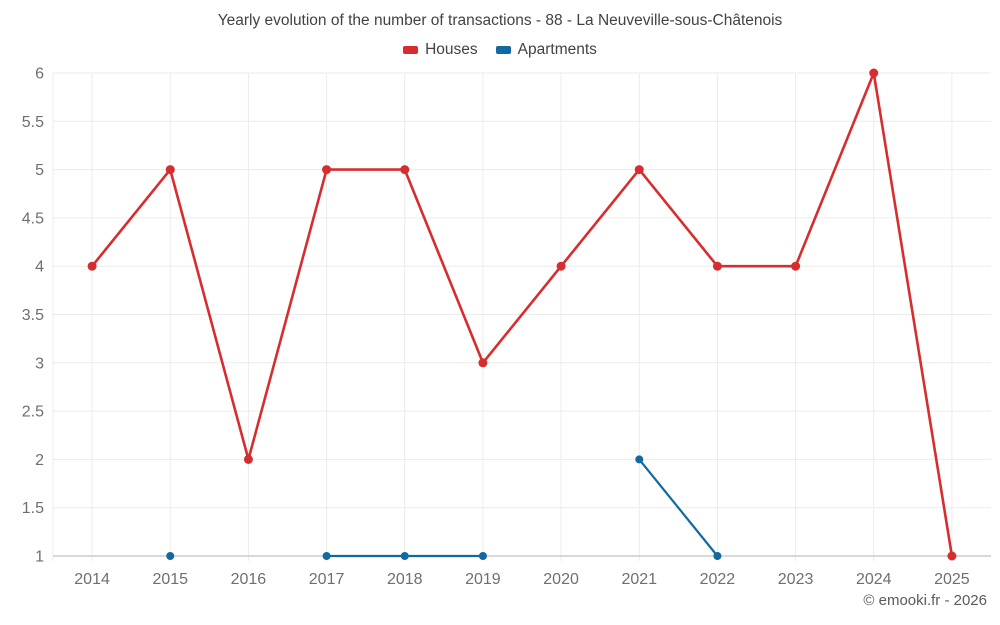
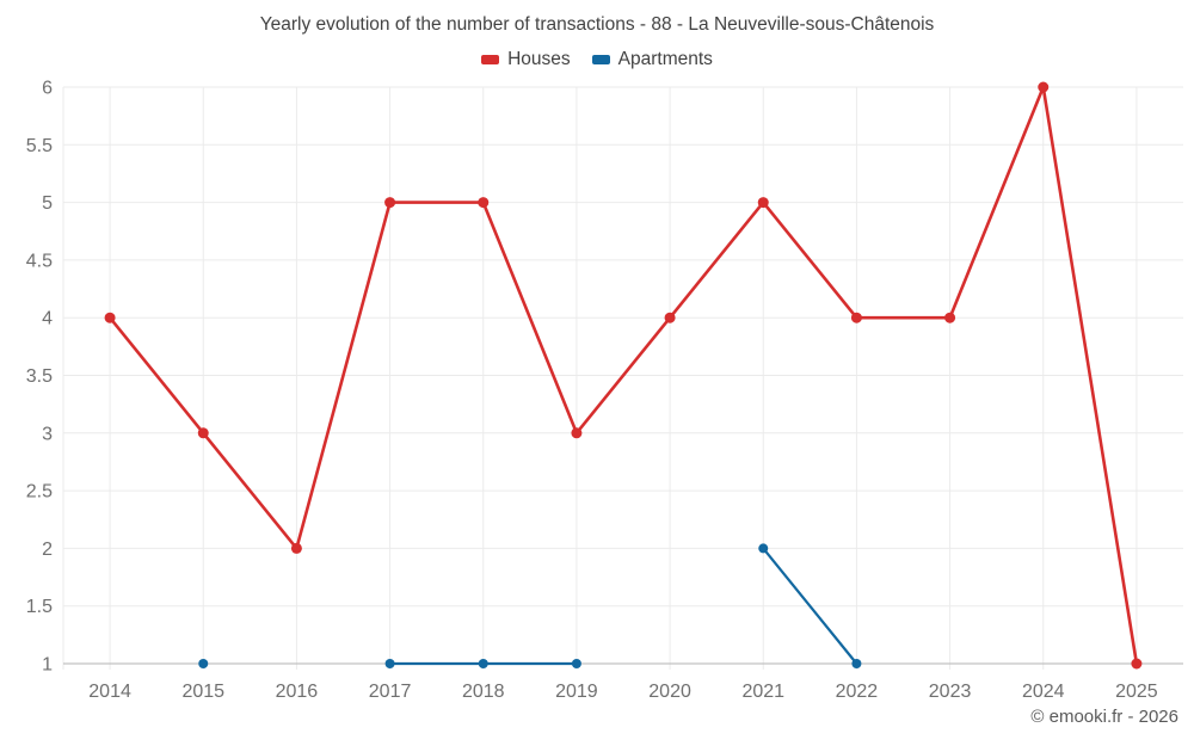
Houses/2015: 5 -> 3
